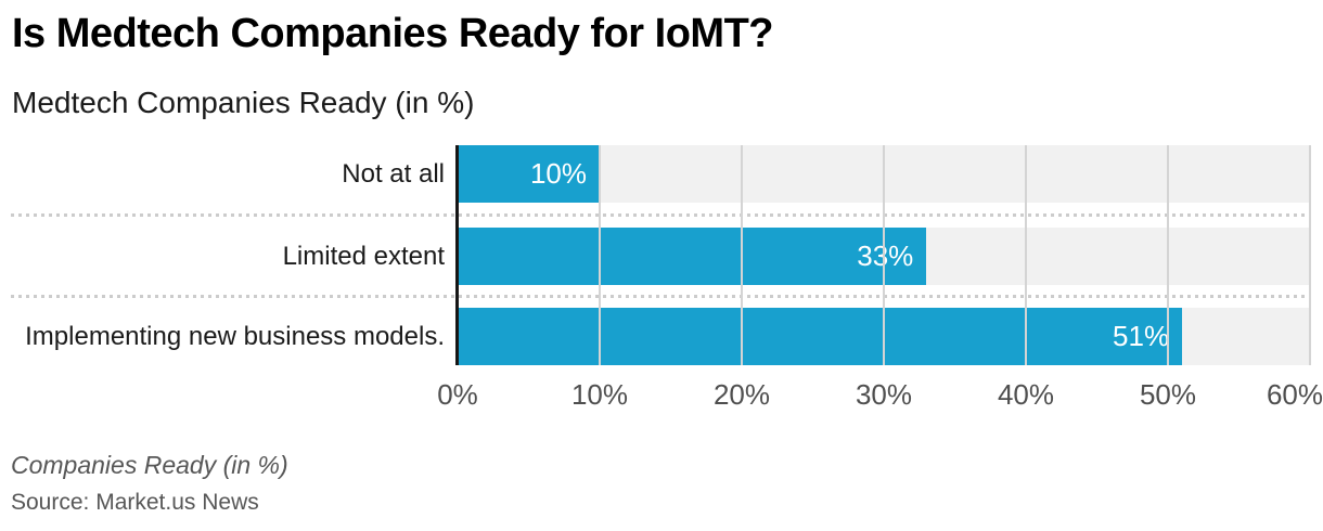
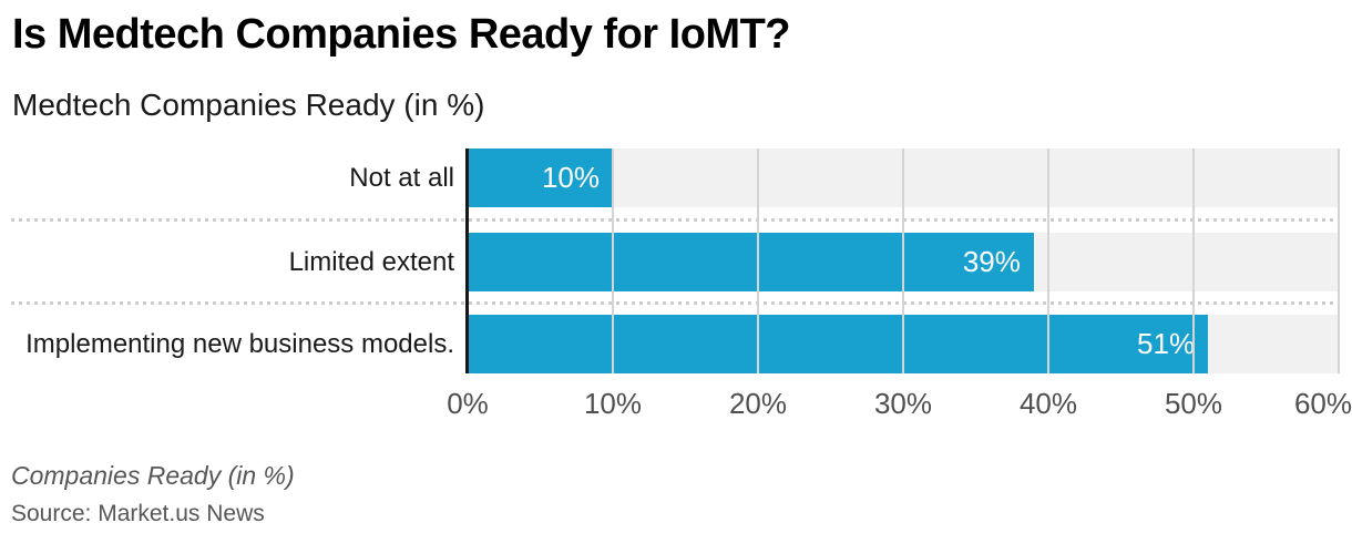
Limited extent: 33% -> 39%
